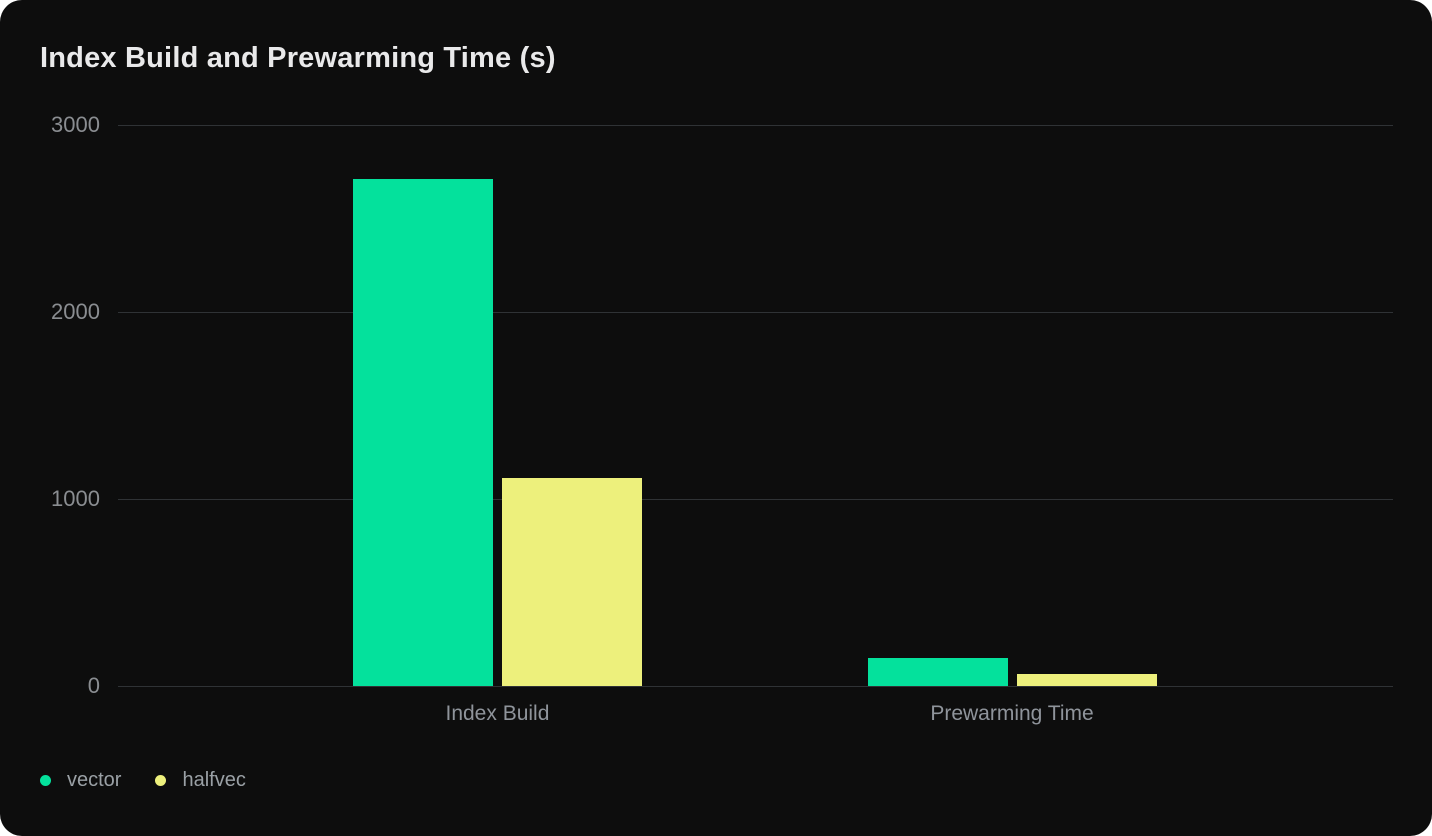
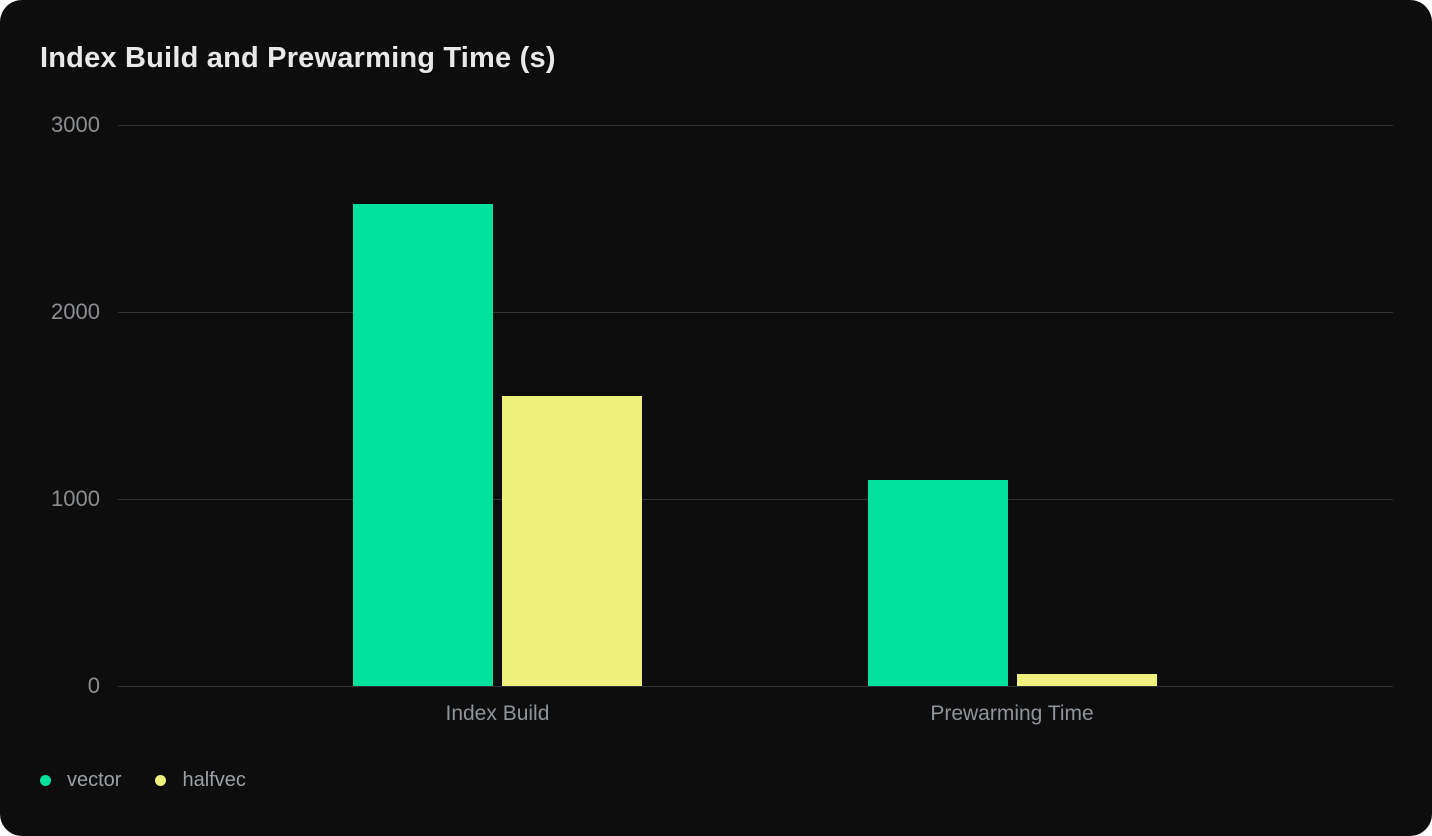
vector/Index Build: 2710 -> 2580
halfvec/Index Build: 1110 -> 1550
vector/Prewarming Time: 150 -> 1100
